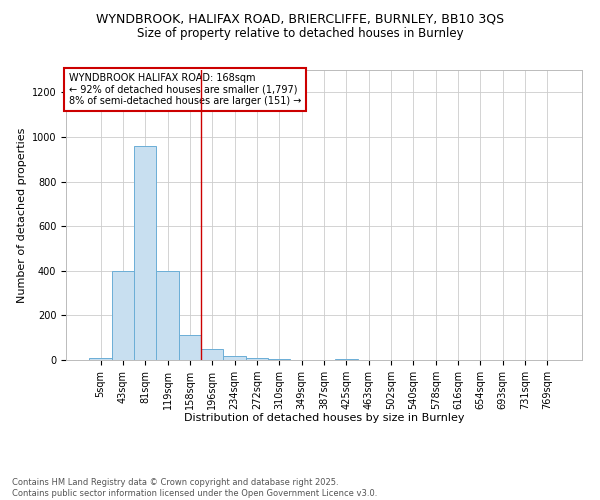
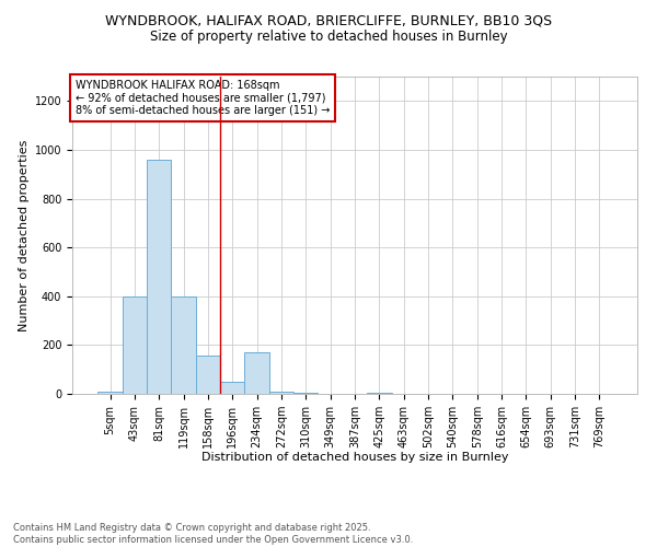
158sqm: 110 -> 155
234sqm: 20 -> 170
